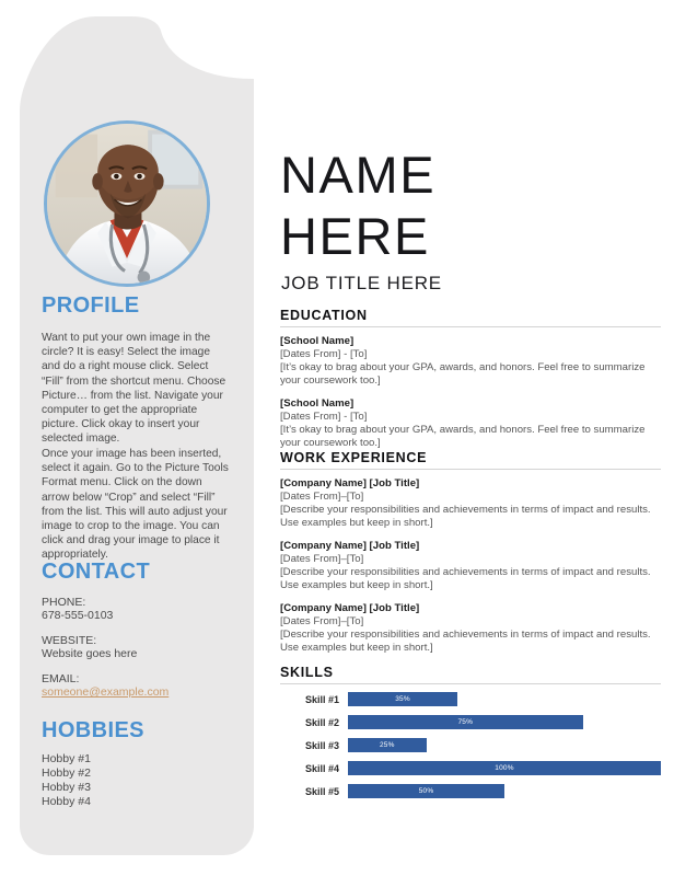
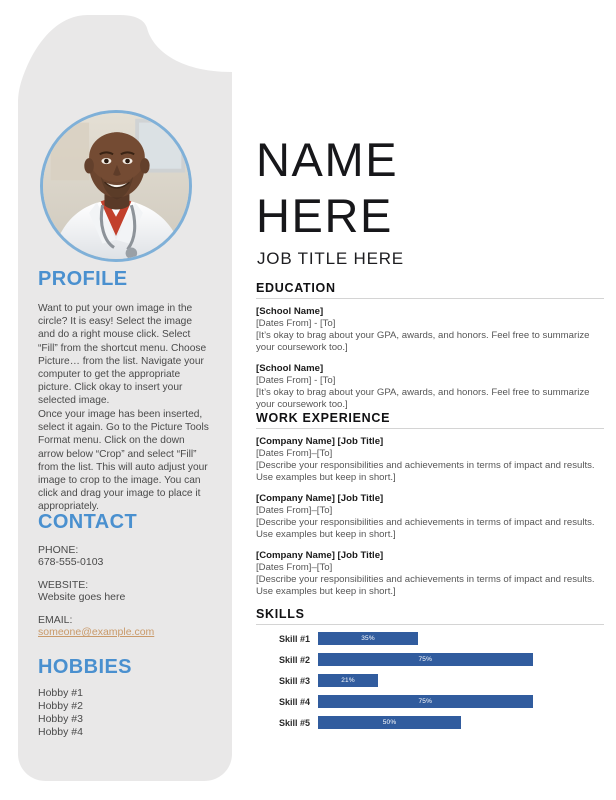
Skill #3: 25% -> 21%
Skill #4: 100% -> 75%
